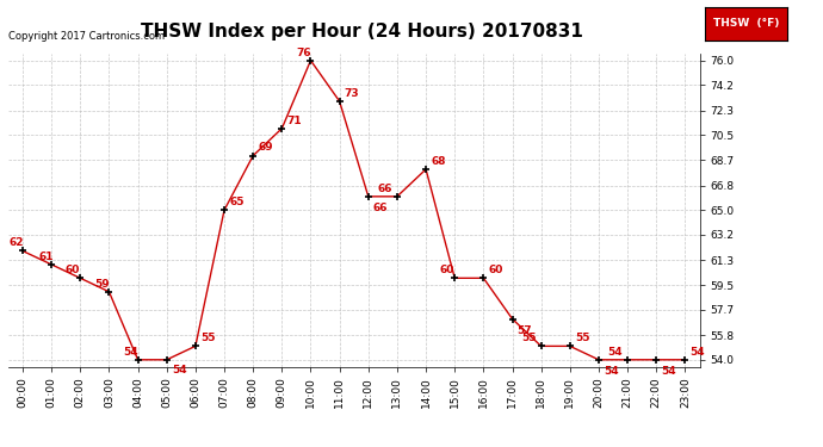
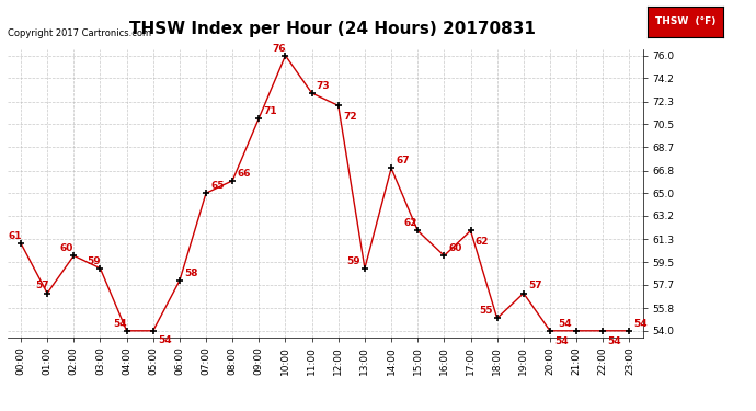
00:00: 62 -> 61
01:00: 61 -> 57
06:00: 55 -> 58
08:00: 69 -> 66
12:00: 66 -> 72
13:00: 66 -> 59
14:00: 68 -> 67
15:00: 60 -> 62
17:00: 57 -> 62
19:00: 55 -> 57
